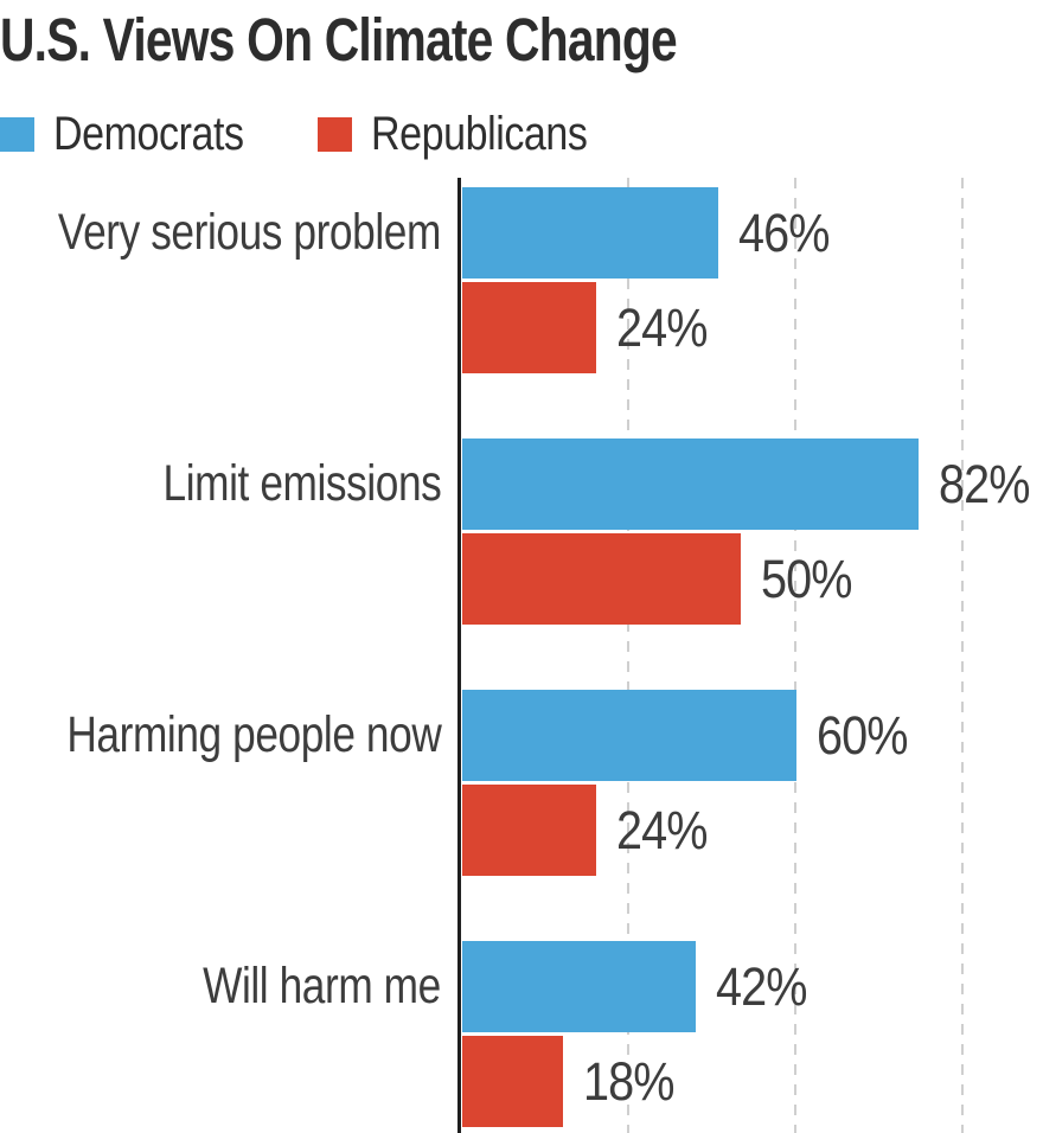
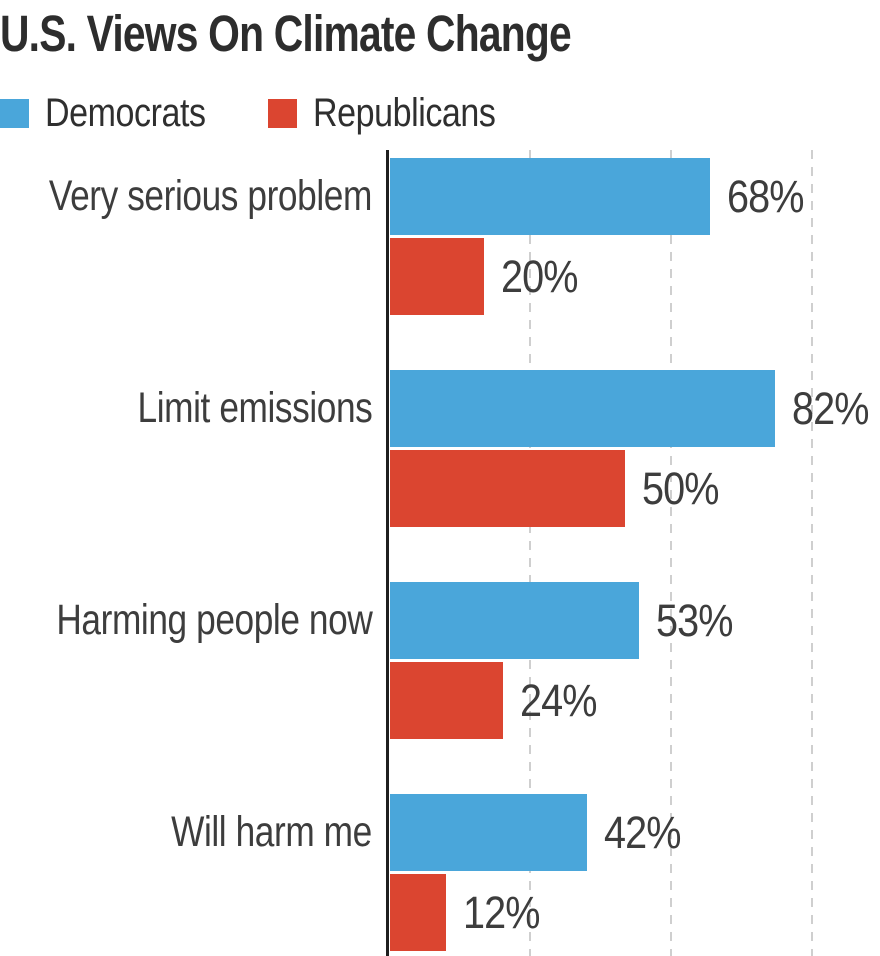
Democrats/Very serious problem: 46% -> 68%
Republicans/Very serious problem: 24% -> 20%
Democrats/Harming people now: 60% -> 53%
Republicans/Will harm me: 18% -> 12%
